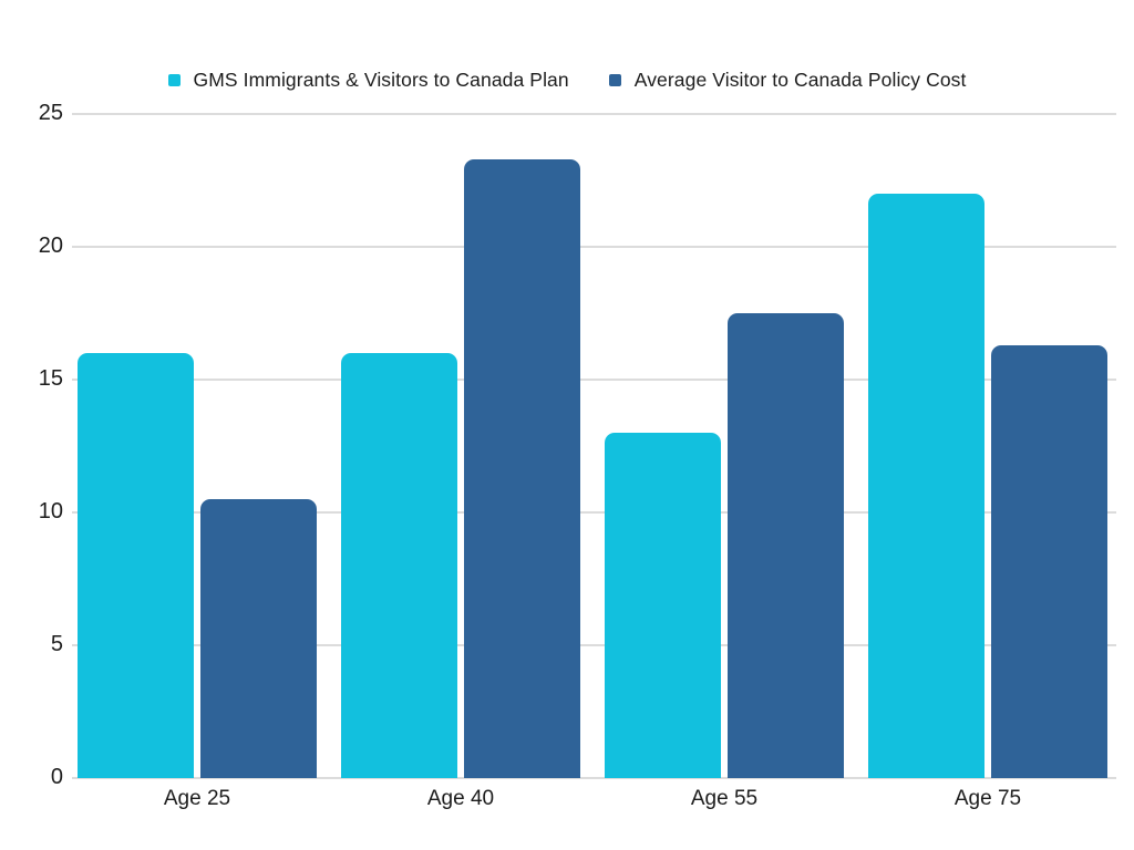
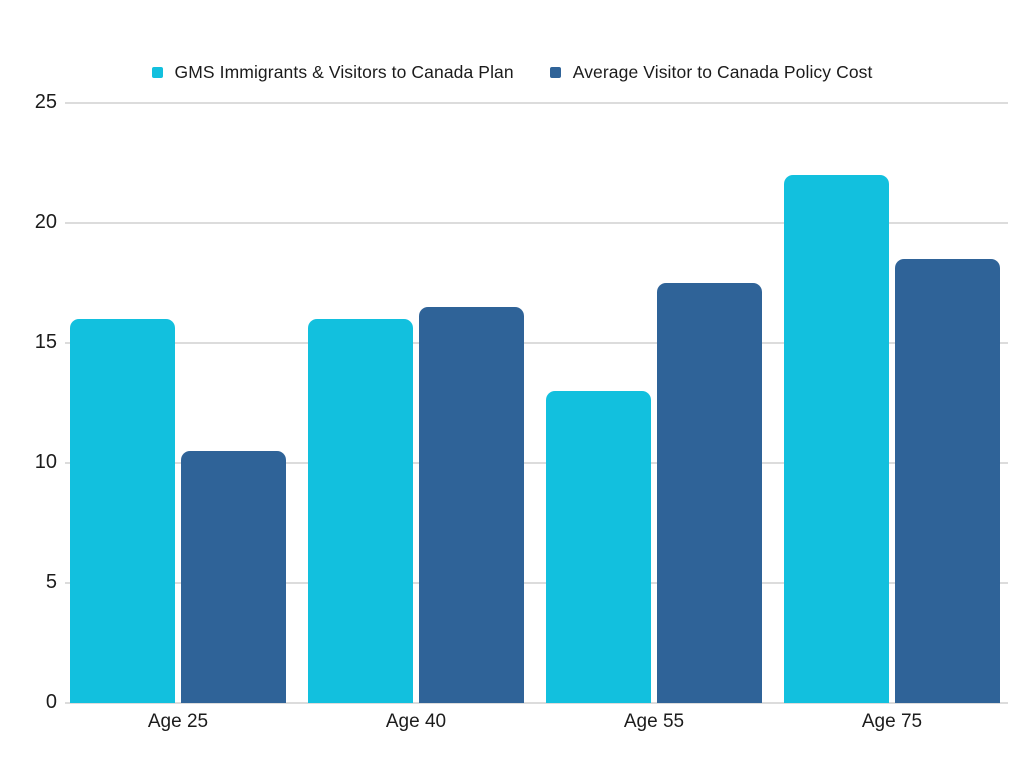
Average Visitor to Canada Policy Cost/Age 40: 23.3 -> 16.5
Average Visitor to Canada Policy Cost/Age 75: 16.3 -> 18.5
